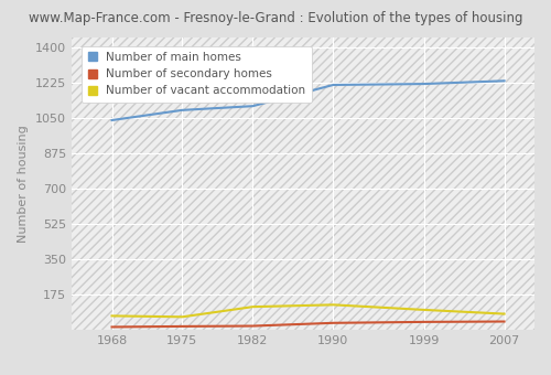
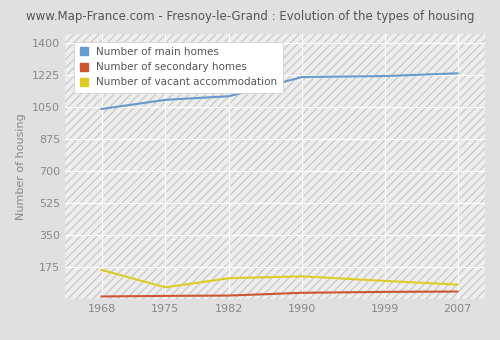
Number of vacant accommodation/1968: 70 -> 160
